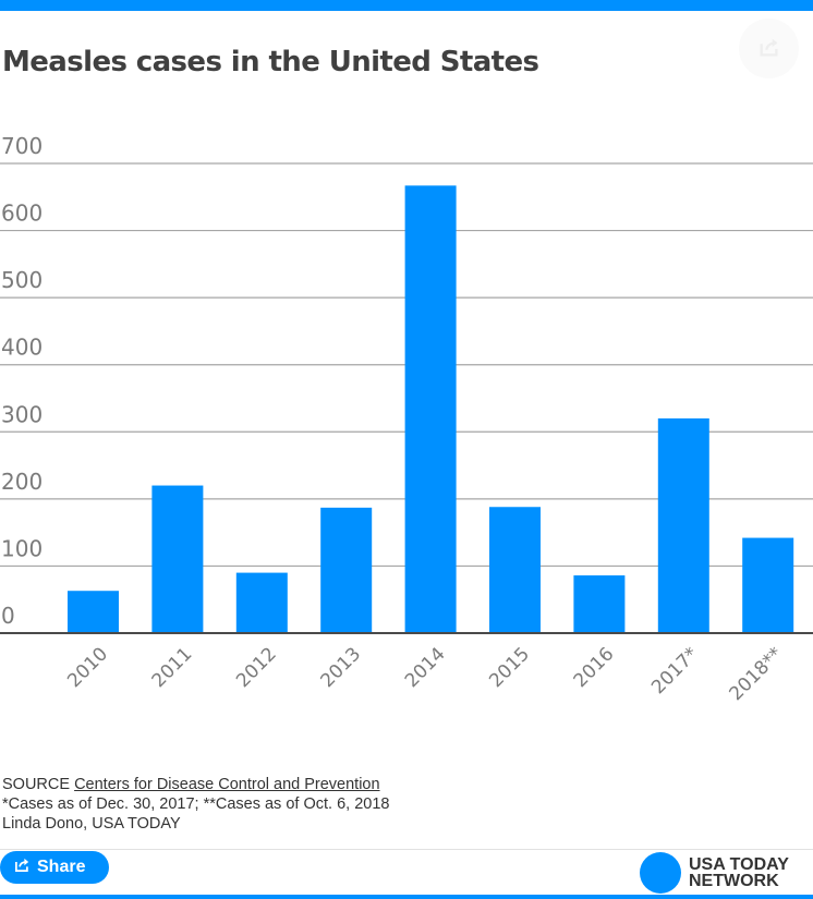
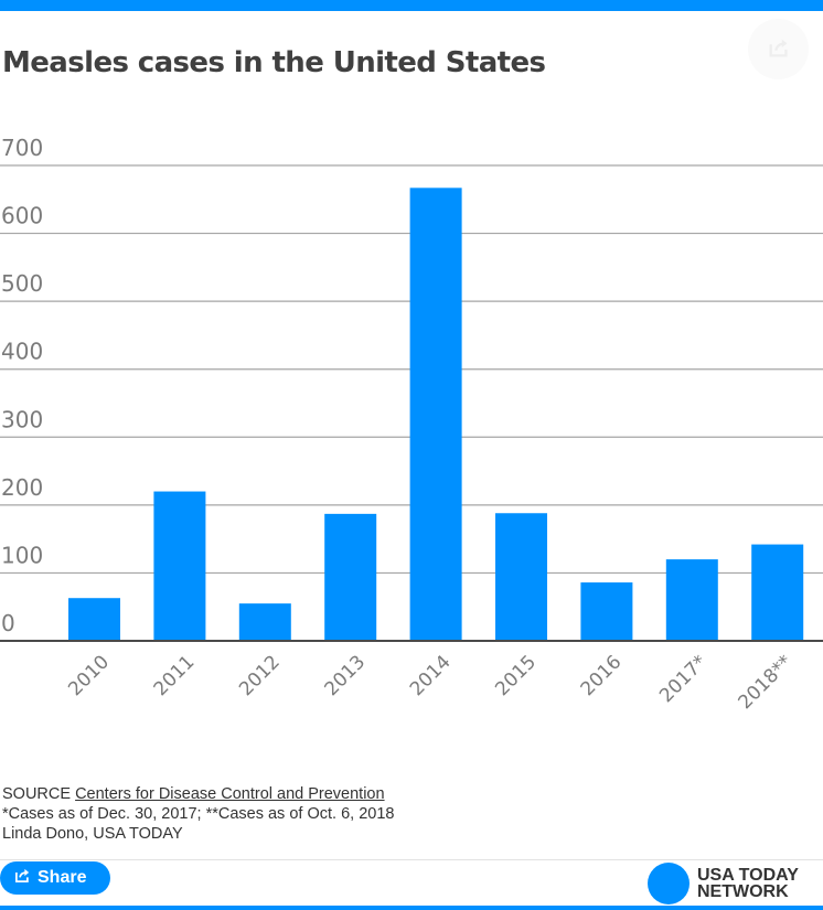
2012: 90 -> 60
2017*: 320 -> 120
